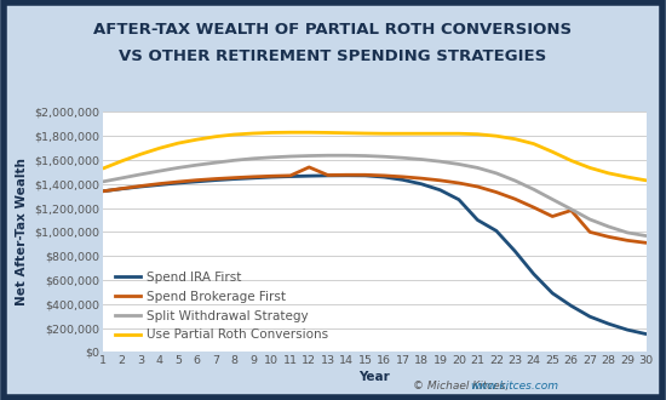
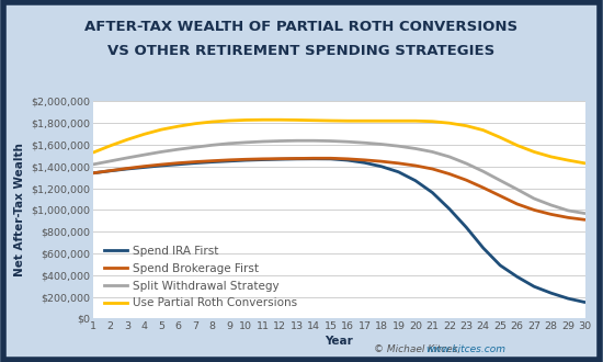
Spend Brokerage First/12: $1,540,000 -> $1,470,000
Spend IRA First/21: $1,100,000 -> $1,160,000
Spend Brokerage First/26: $1,180,000 -> $1,060,000
